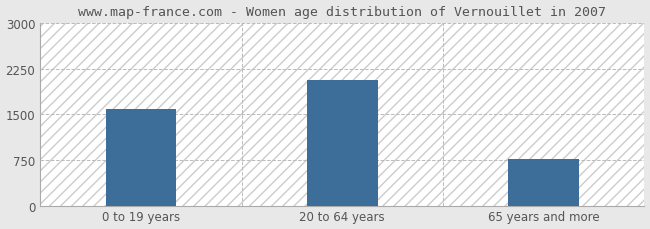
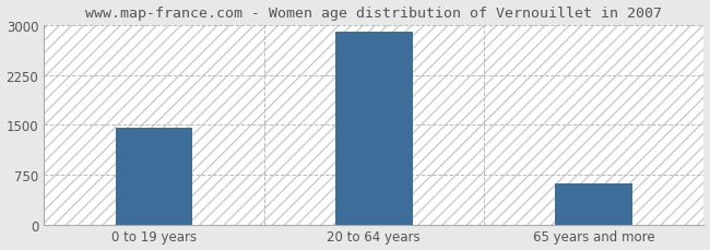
0 to 19 years: 1580 -> 1450
20 to 64 years: 2060 -> 2900
65 years and more: 760 -> 620
